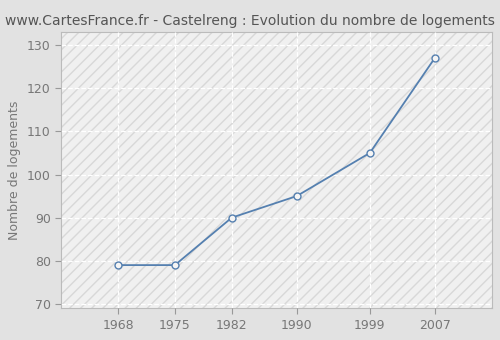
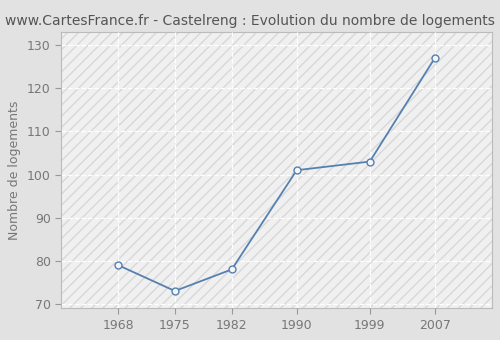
1975: 79 -> 73
1982: 90 -> 78
1990: 95 -> 101
1999: 105 -> 103
